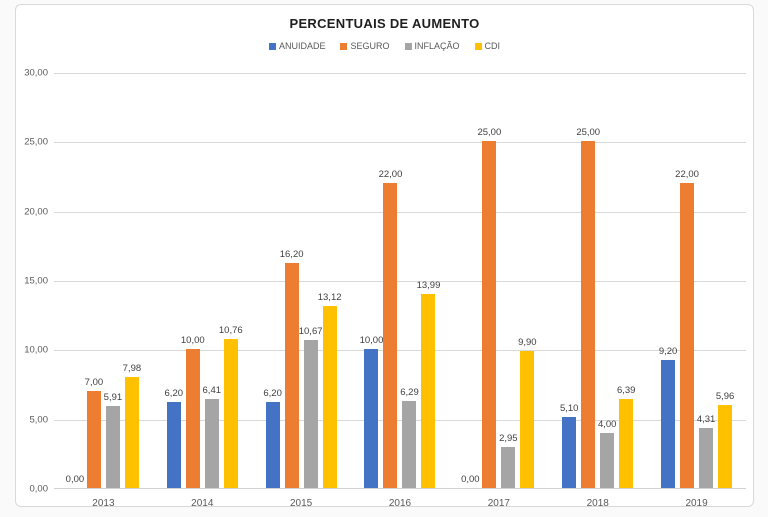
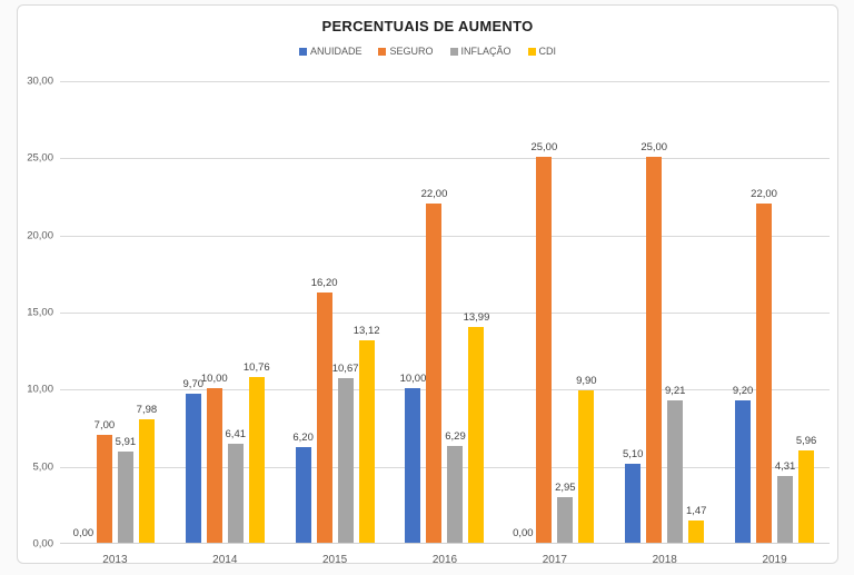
ANUIDADE/2014: 6,20 -> 9,70
INFLAÇÃO/2018: 4,00 -> 9,21
CDI/2018: 6,39 -> 1,47
